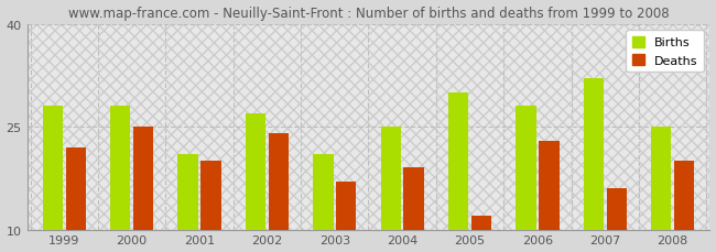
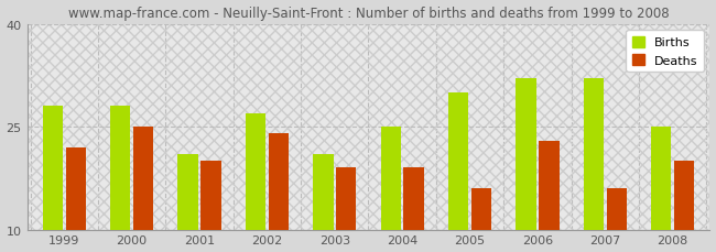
Deaths/2003: 17 -> 19
Deaths/2005: 12 -> 16
Births/2006: 28 -> 32
